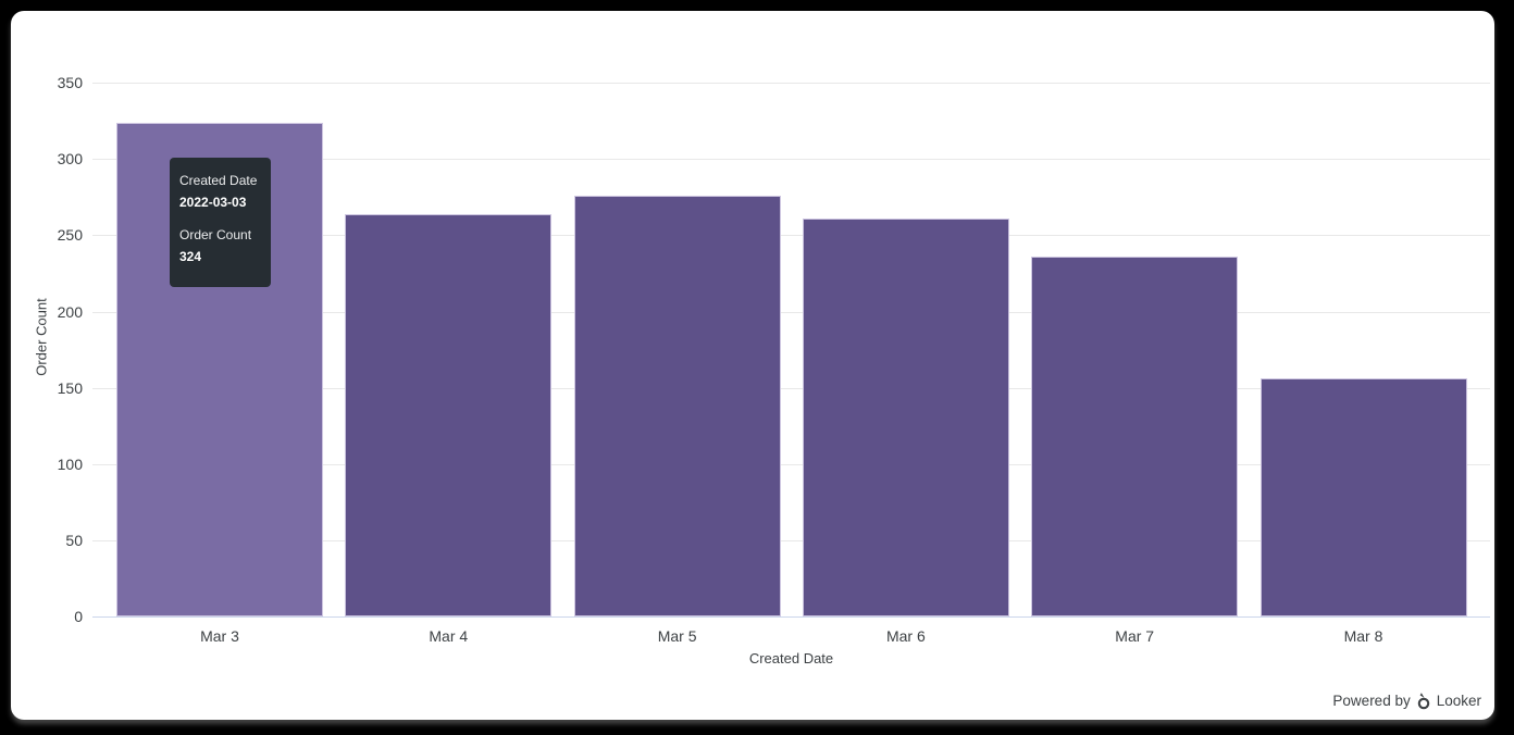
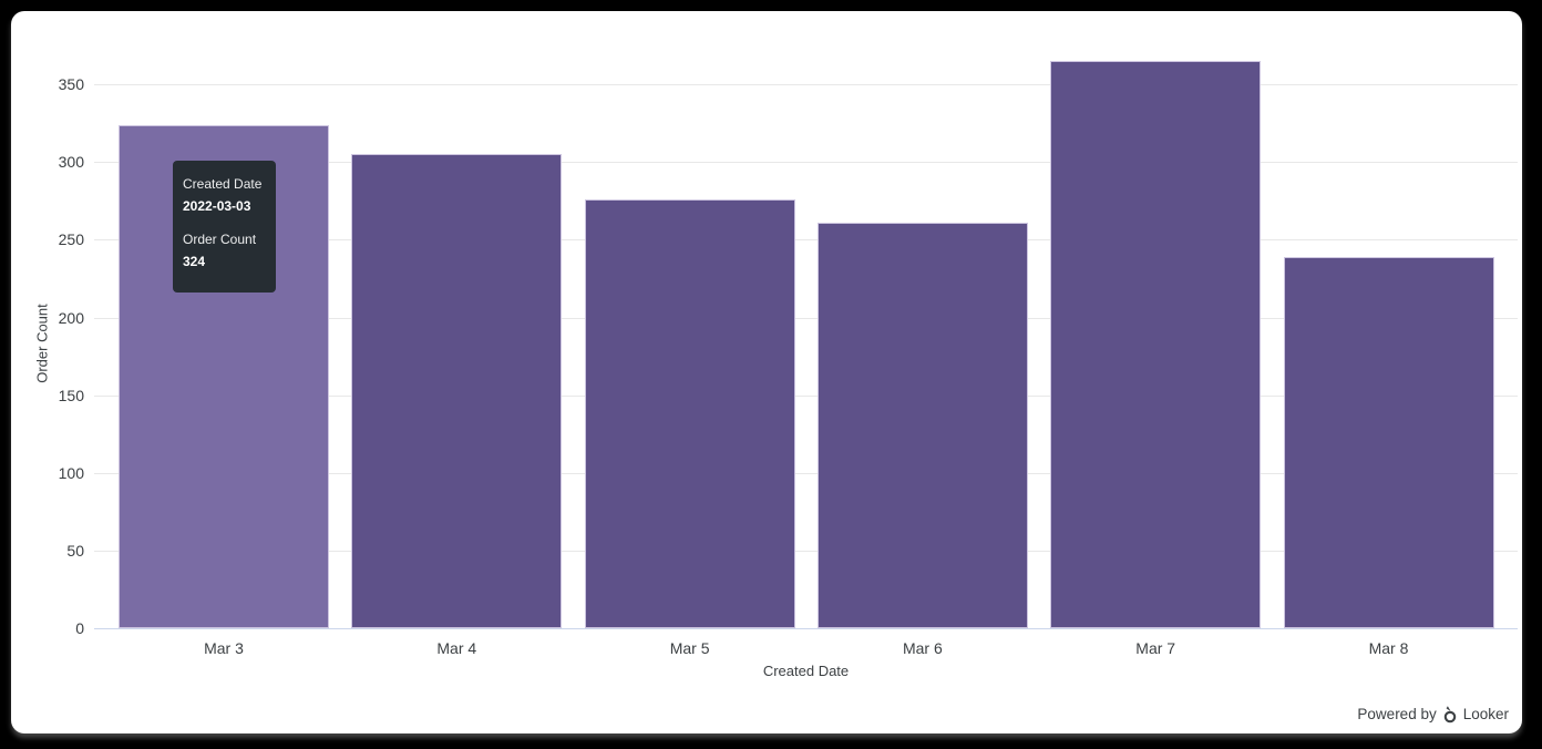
Mar 4: 264 -> 305
Mar 7: 236 -> 365
Mar 8: 156 -> 239
